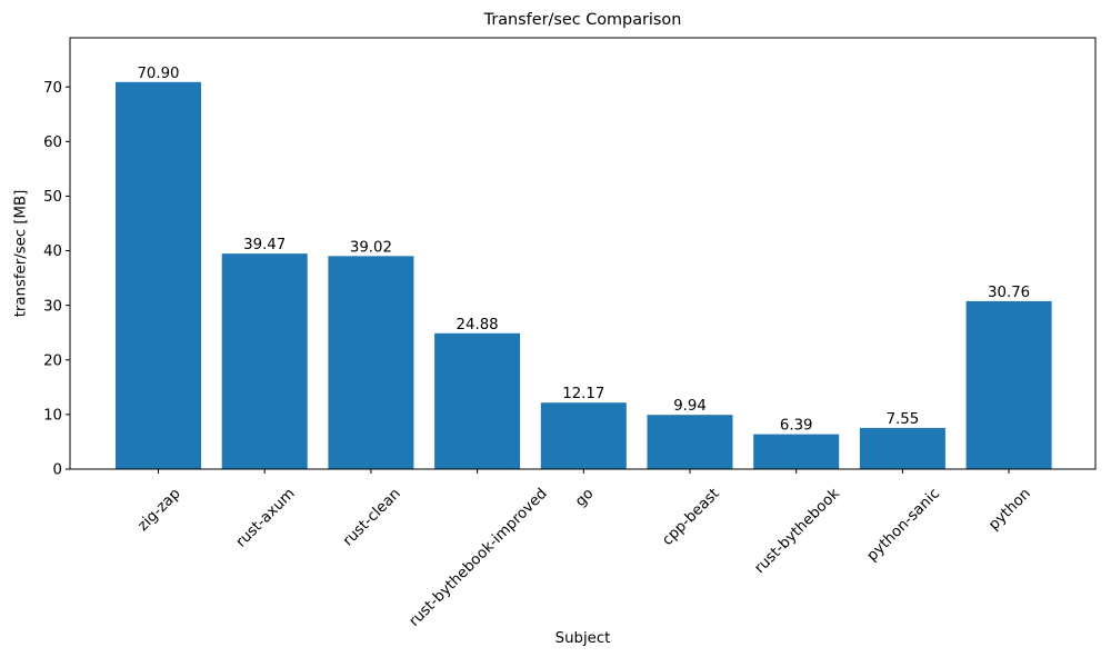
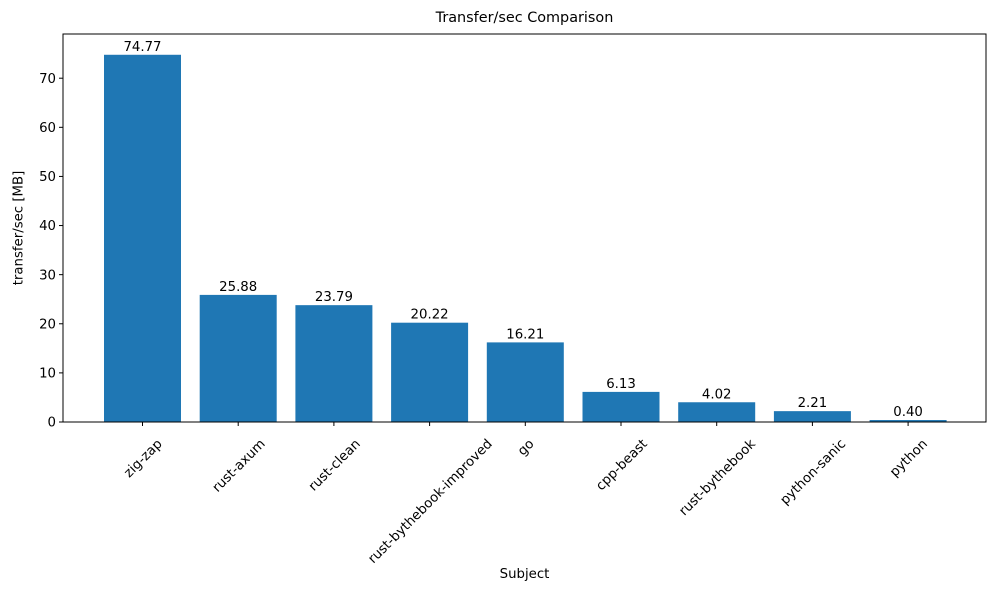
zig-zap: 70.90 -> 74.77
rust-axum: 39.47 -> 25.88
rust-clean: 39.02 -> 23.79
rust-bythebook-improved: 24.88 -> 20.22
go: 12.17 -> 16.21
cpp-beast: 9.94 -> 6.13
rust-bythebook: 6.39 -> 4.02
python-sanic: 7.55 -> 2.21
python: 30.76 -> 0.40
